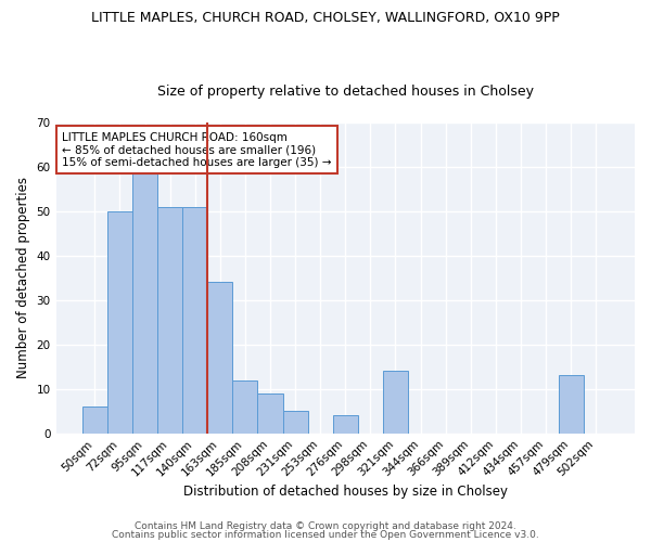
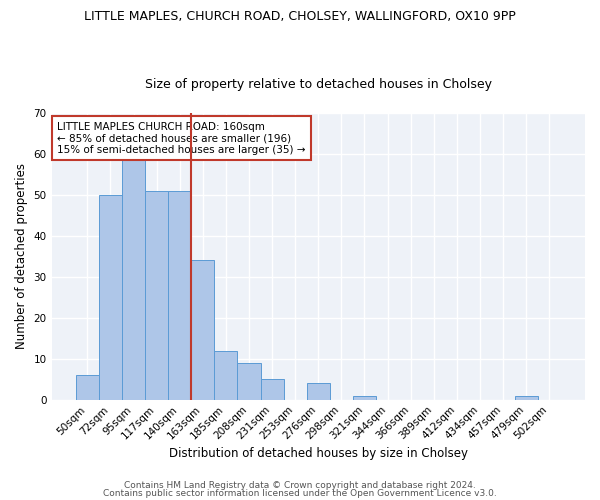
321sqm: 14 -> 1
479sqm: 13 -> 1
